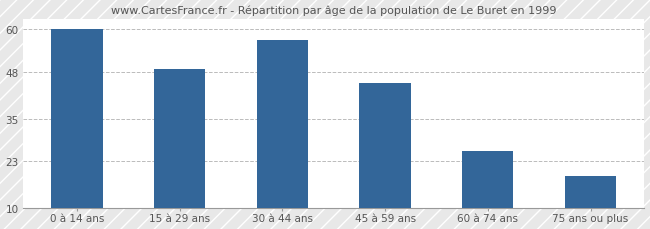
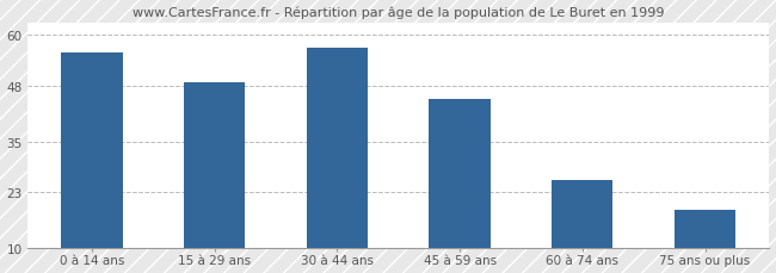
0 à 14 ans: 60 -> 56
